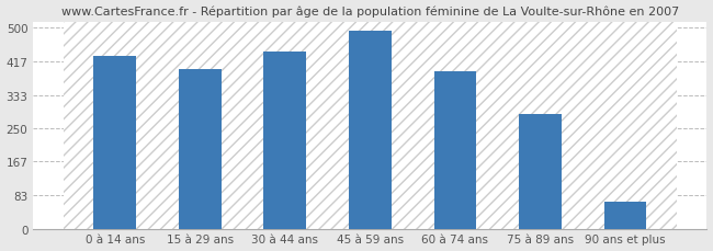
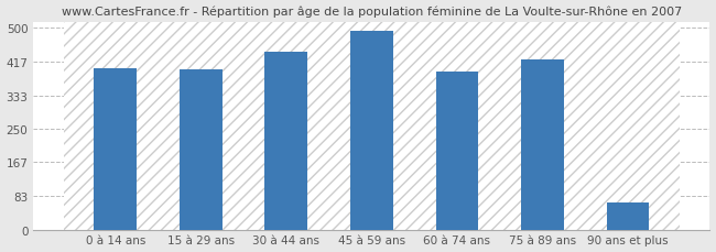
0 à 14 ans: 430 -> 400
75 à 89 ans: 285 -> 421
